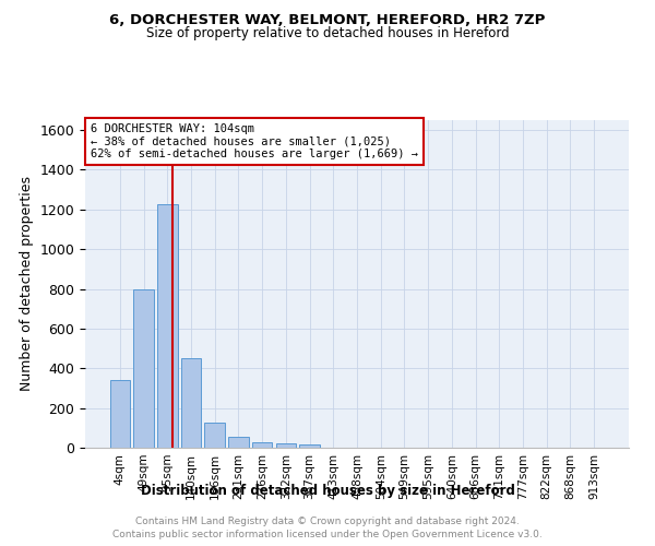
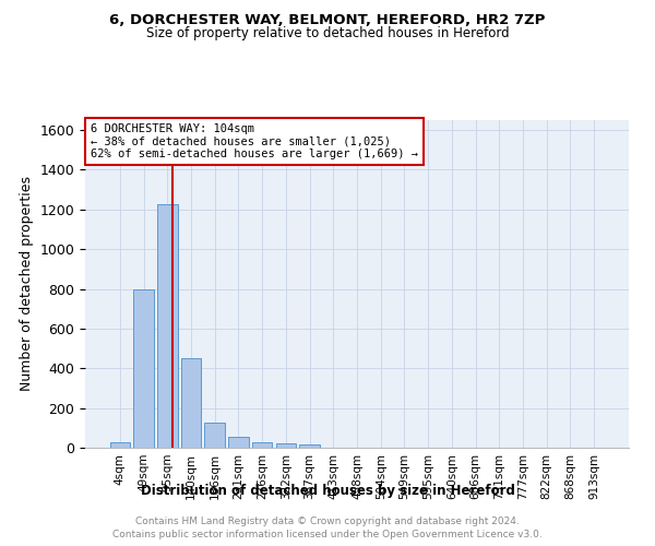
4sqm: 340 -> 20
